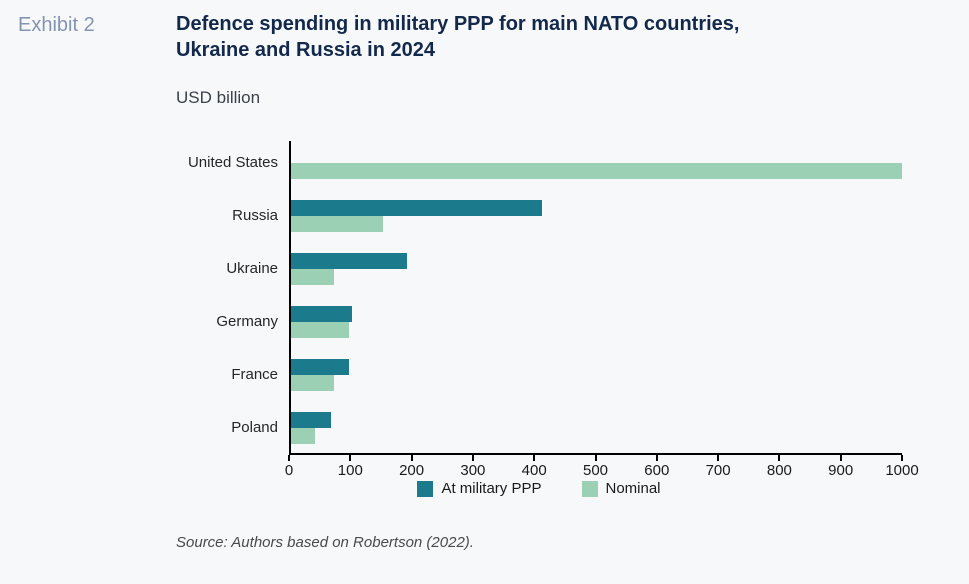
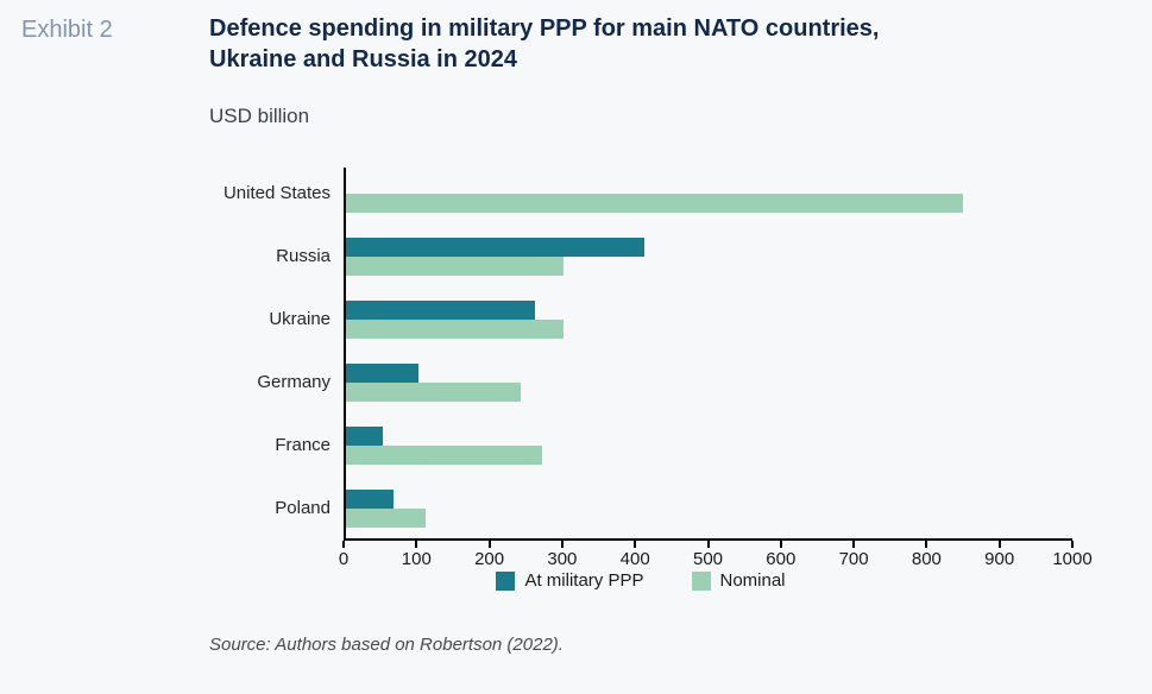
Nominal/United States: 1000 -> 850
Nominal/Russia: 150 -> 300
At military PPP/Ukraine: 190 -> 260
Nominal/Ukraine: 70 -> 300
Nominal/Germany: 100 -> 240
At military PPP/France: 100 -> 50
Nominal/France: 70 -> 270
Nominal/Poland: 40 -> 110
